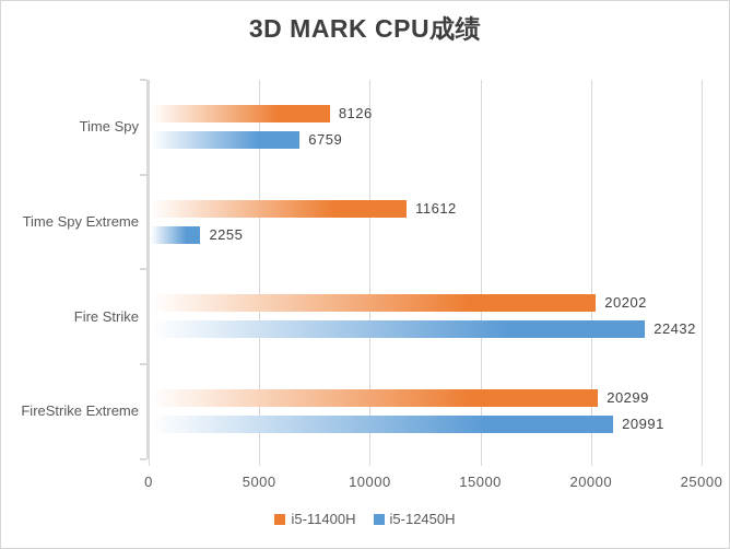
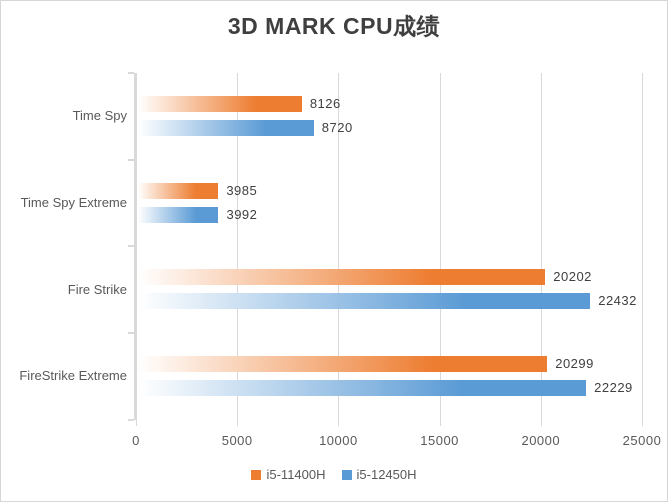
i5-12450H/Time Spy: 6759 -> 8720
i5-11400H/Time Spy Extreme: 11612 -> 3985
i5-12450H/Time Spy Extreme: 2255 -> 3992
i5-12450H/FireStrike Extreme: 20991 -> 22229
